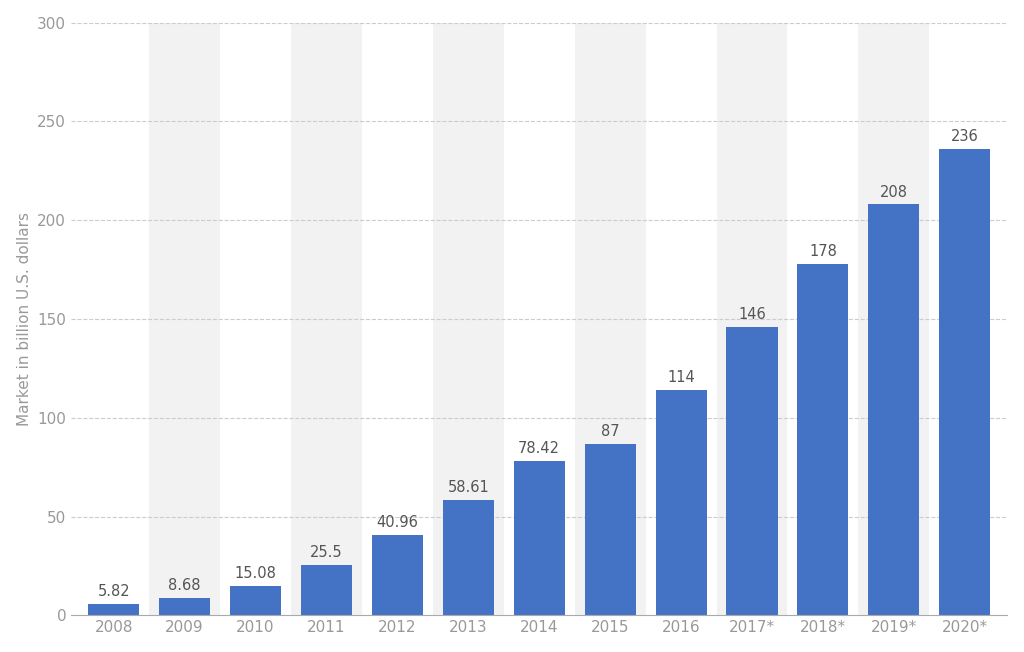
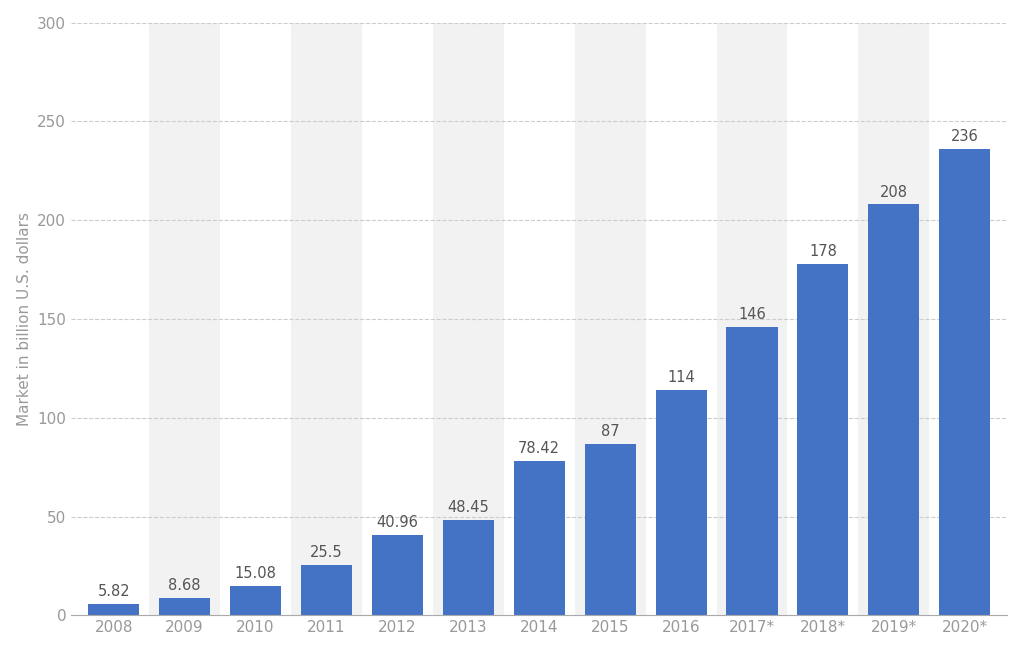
2013: 58.61 -> 48.45
